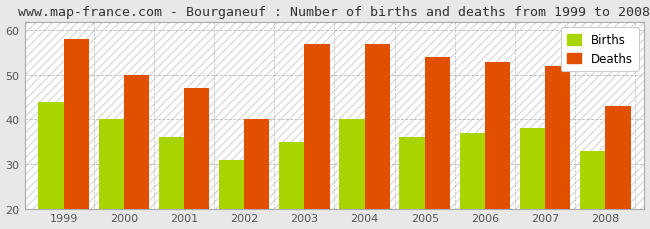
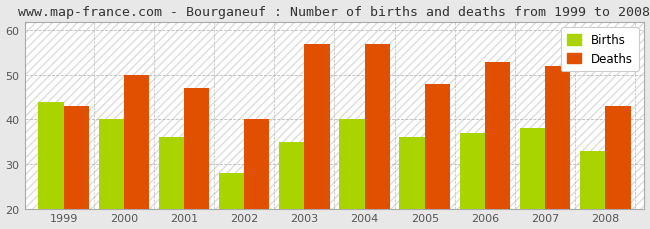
Deaths/1999: 58 -> 43
Births/2002: 31 -> 28
Deaths/2005: 54 -> 48
